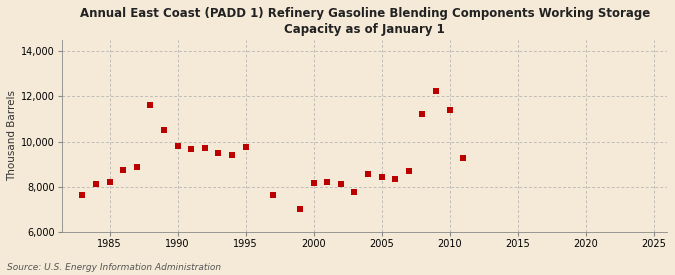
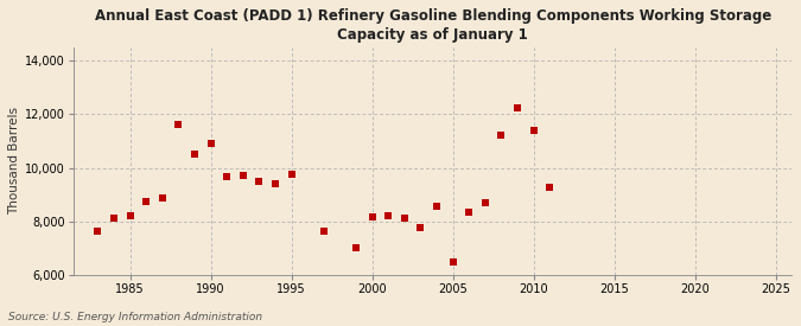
1990: 9,800 -> 10,900
2005: 8,450 -> 6,500
